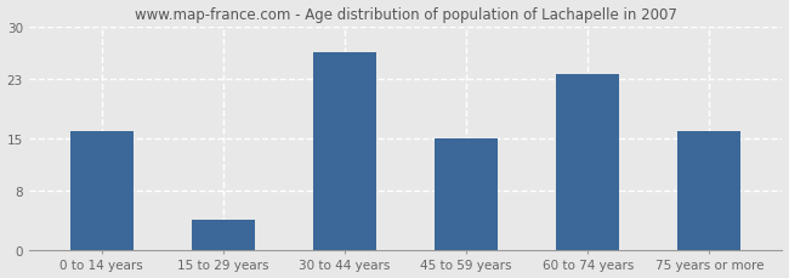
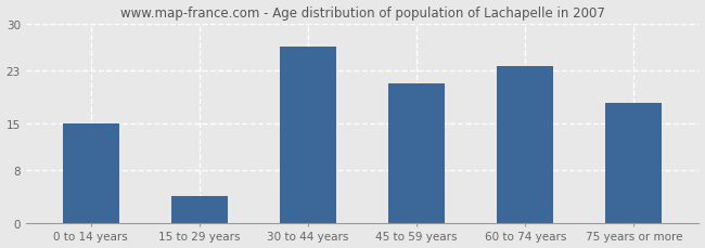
0 to 14 years: 16.0 -> 15.0
45 to 59 years: 15.0 -> 21.0
75 years or more: 16.0 -> 18.0
